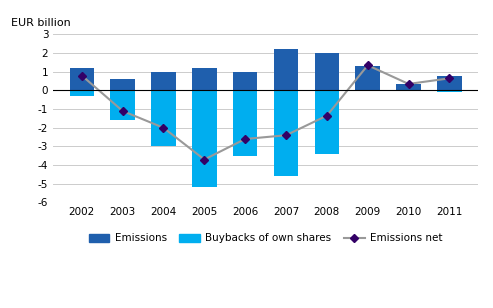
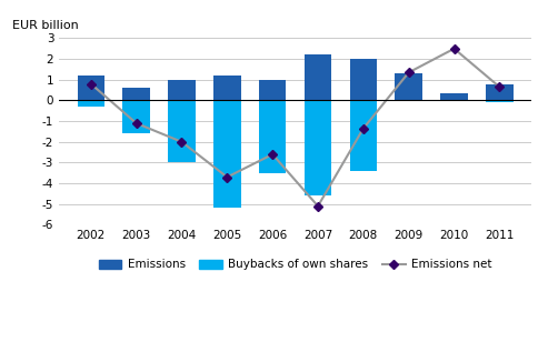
Emissions net/2007: -2.4 -> -5.1
Emissions net/2010: 0.3 -> 2.5
